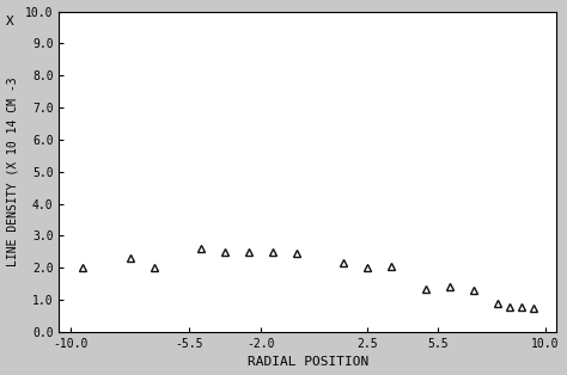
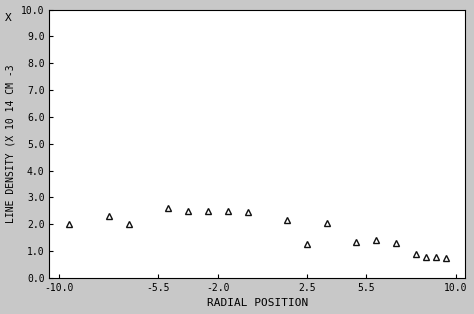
2.5: 2.00 -> 1.25
